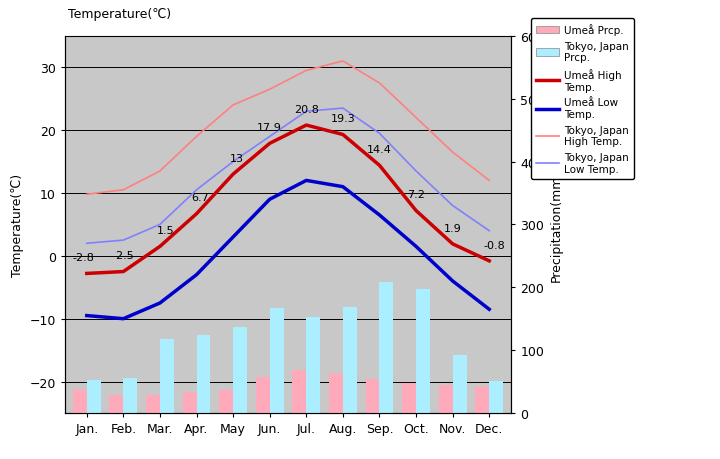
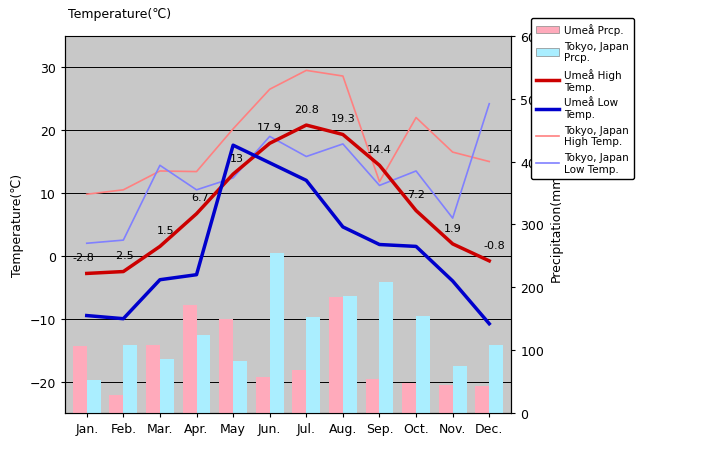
Umeå Prcp./Jan.: 38 -> 106
Tokyo, Japan Prcp./Feb.: 56 -> 108
Umeå Prcp./Mar.: 28 -> 108
Umeå Low Temp./Mar.: -7.5 -> -3.8
Tokyo, Japan Low Temp./Mar.: 5.0 -> 14.4
Tokyo, Japan Prcp./Mar.: 117 -> 86
Umeå Prcp./Apr.: 33 -> 172
Tokyo, Japan High Temp./Apr.: 19.0 -> 13.4
Umeå Prcp./May: 37 -> 150
Umeå Low Temp./May: 3.0 -> 17.6
Tokyo, Japan High Temp./May: 24.0 -> 20.2
Tokyo, Japan Low Temp./May: 15.0 -> 12.4
Tokyo, Japan Prcp./May: 137 -> 82
Umeå Low Temp./Jun.: 9.0 -> 14.8
Tokyo, Japan Prcp./Jun.: 167 -> 254
Tokyo, Japan Low Temp./Jul.: 23.0 -> 15.8
Umeå Prcp./Aug.: 64 -> 184
Umeå Low Temp./Aug.: 11.0 -> 4.6
Tokyo, Japan High Temp./Aug.: 31.0 -> 28.6
Tokyo, Japan Low Temp./Aug.: 23.5 -> 17.8
Tokyo, Japan Prcp./Aug.: 168 -> 186
Umeå Low Temp./Sep.: 6.5 -> 1.8
Tokyo, Japan High Temp./Sep.: 27.5 -> 11.8
Tokyo, Japan Low Temp./Sep.: 19.5 -> 11.2
Tokyo, Japan Prcp./Oct.: 197 -> 154
Tokyo, Japan Low Temp./Nov.: 8.0 -> 6.0
Tokyo, Japan Prcp./Nov.: 93 -> 74
Umeå Low Temp./Dec.: -8.5 -> -10.8
Tokyo, Japan High Temp./Dec.: 12.0 -> 15.0
Tokyo, Japan Low Temp./Dec.: 4.0 -> 24.2
Tokyo, Japan Prcp./Dec.: 51 -> 108
